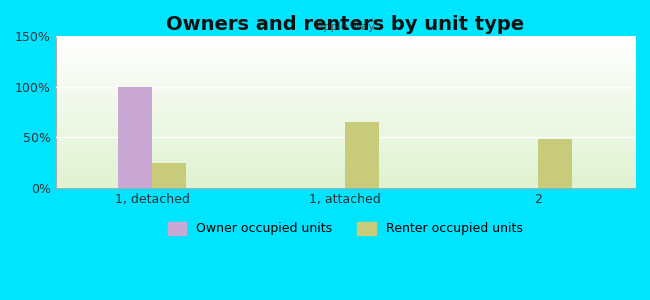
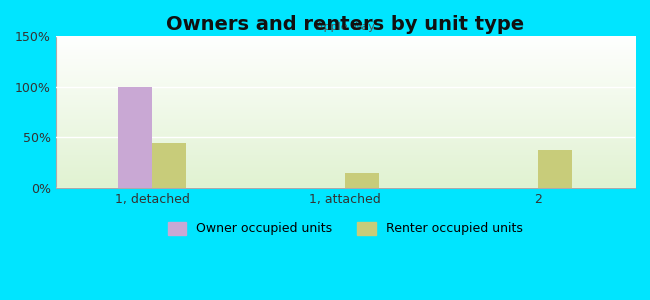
Renter occupied units/1, detached: 25% -> 45%
Renter occupied units/1, attached: 65% -> 15%
Renter occupied units/2: 49% -> 38%
